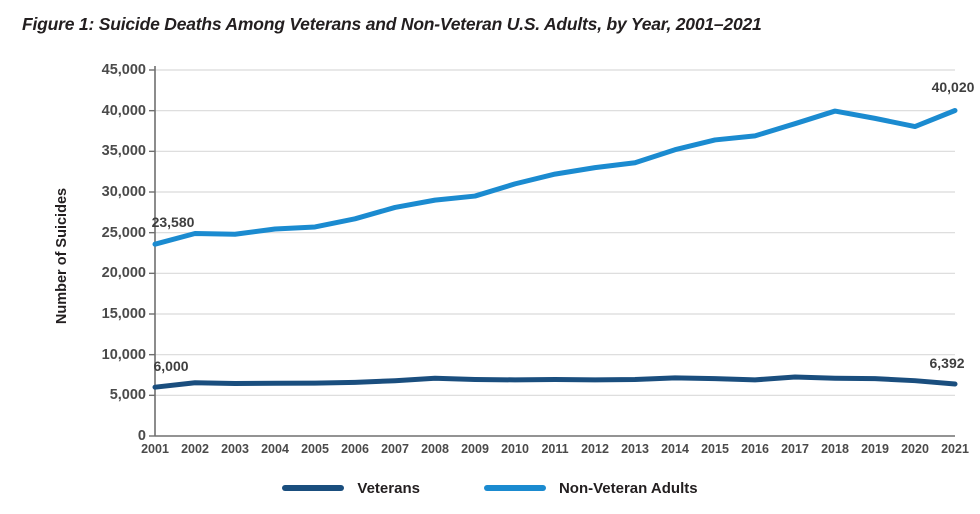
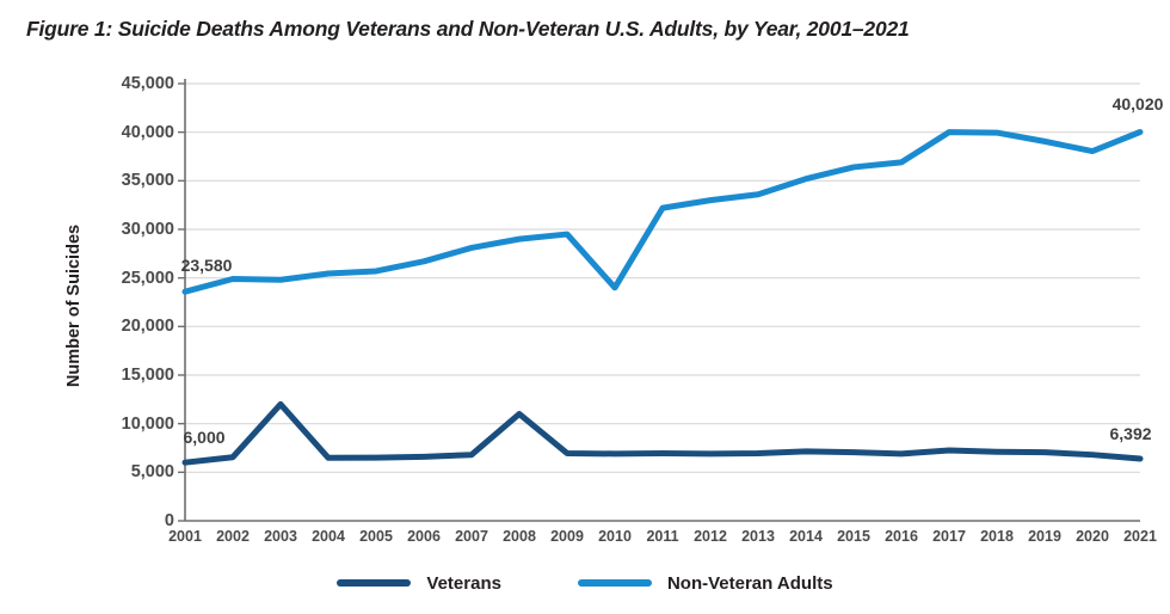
Veterans/2003: 6000 -> 12000
Veterans/2008: 7000 -> 11000
Non-Veteran Adults/2010: 31000 -> 24000
Non-Veteran Adults/2017: 38000 -> 40000
